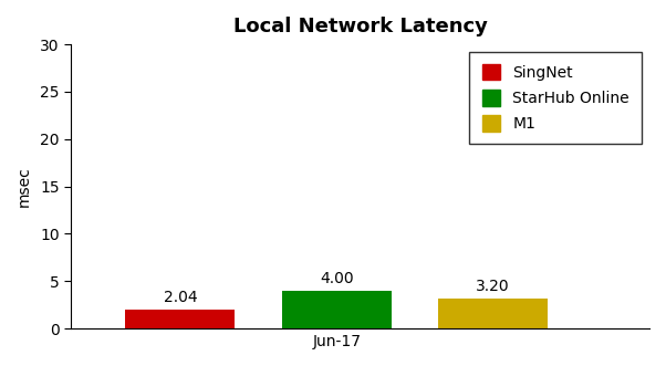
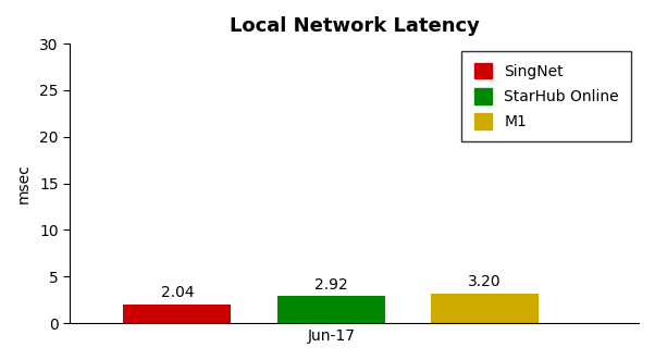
Jun-17: 4.00 -> 2.92
